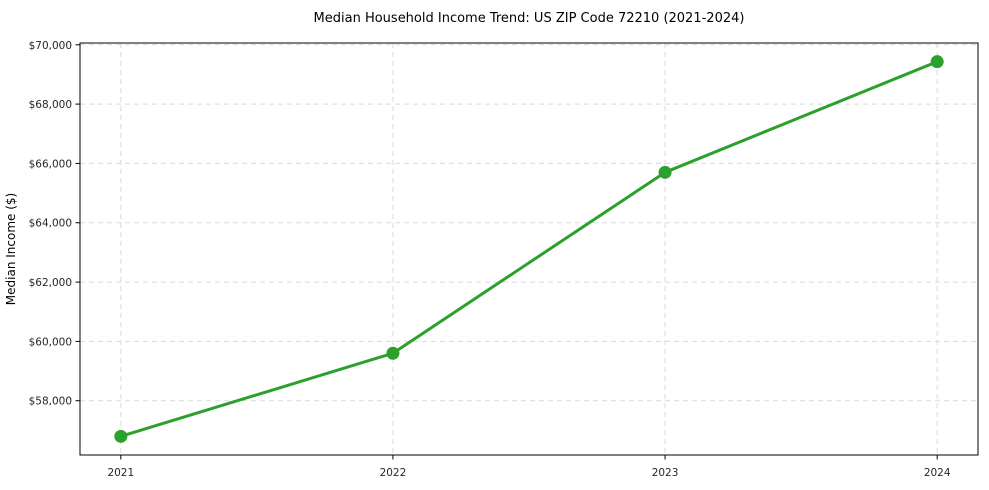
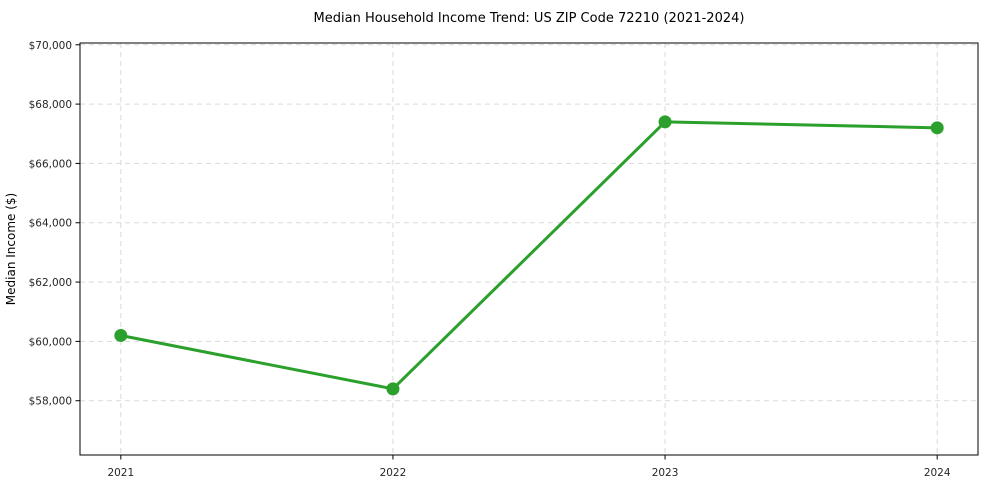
2021: $56800 -> $60200
2022: $59600 -> $58400
2023: $65700 -> $67400
2024: $69400 -> $67200
